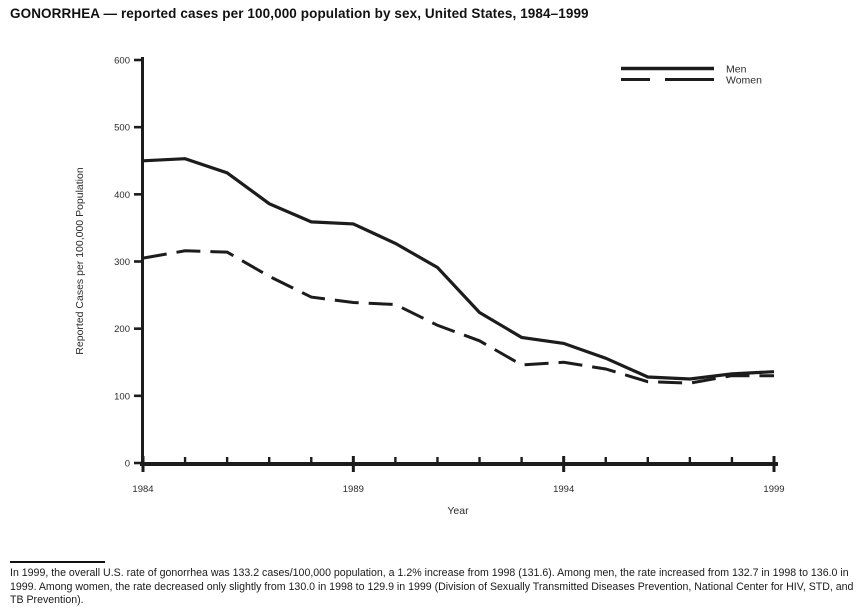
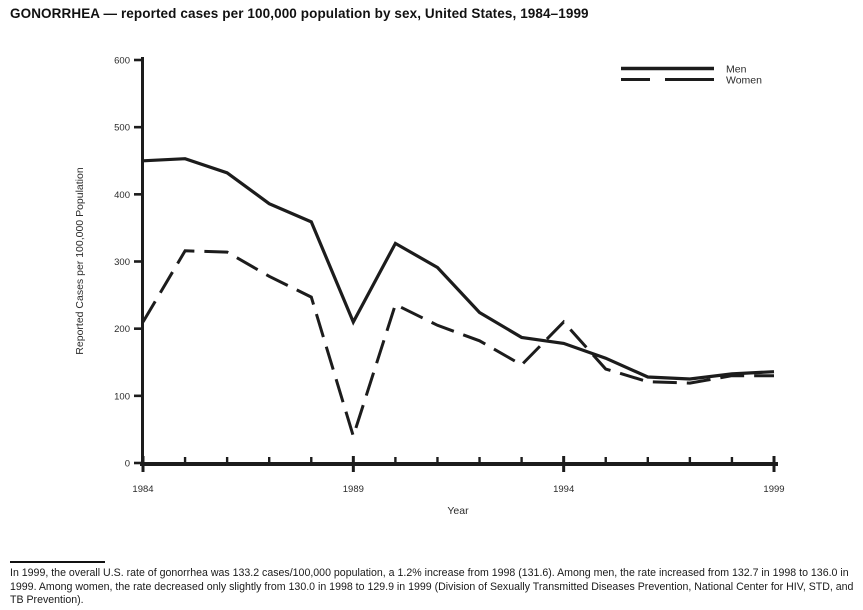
Women/1984: 300 -> 210
Men/1989: 360 -> 210
Women/1989: 240 -> 40
Women/1994: 150 -> 210
